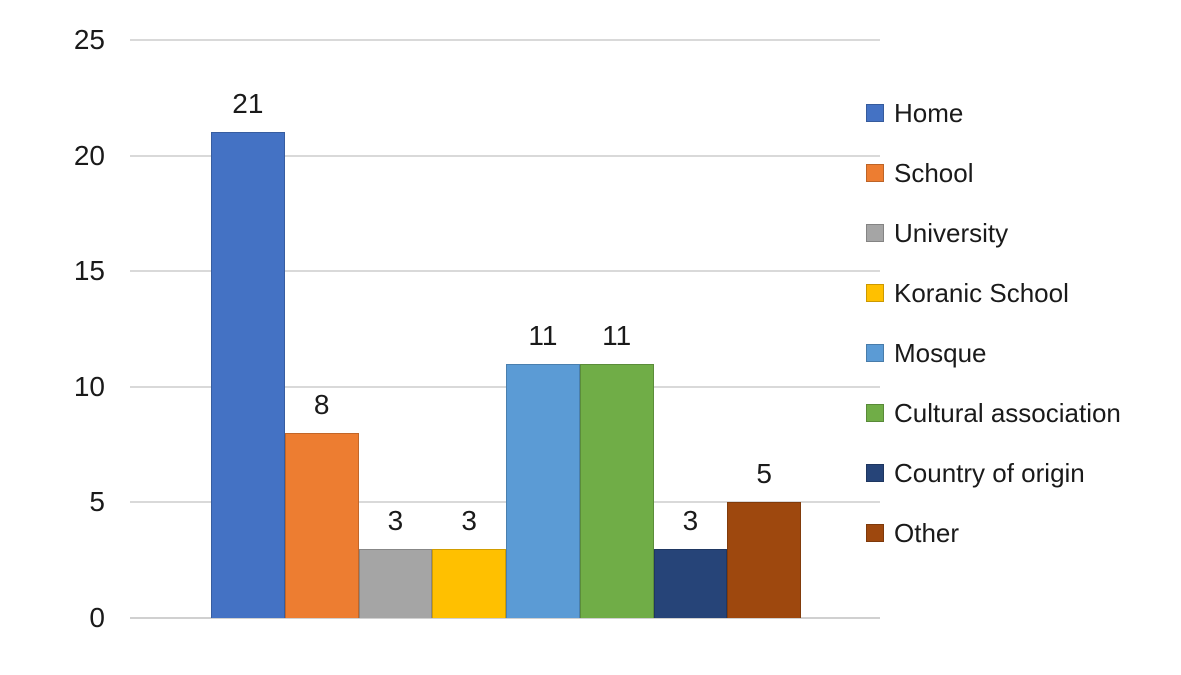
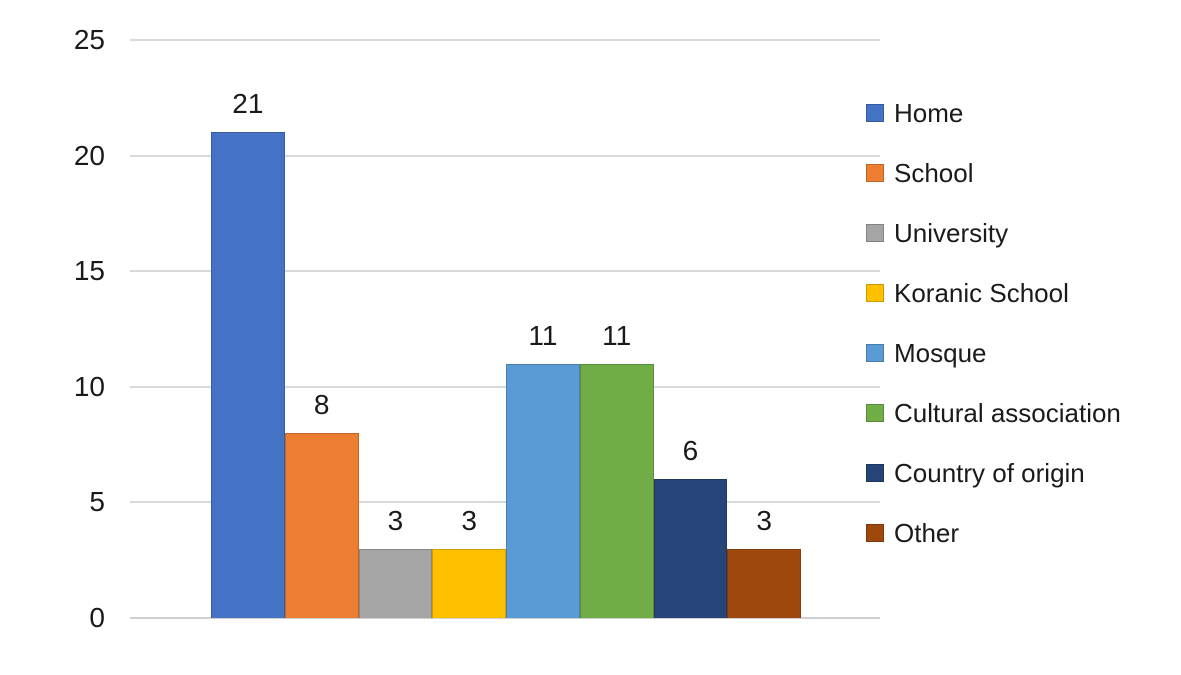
Country of origin: 3 -> 6
Other: 5 -> 3
